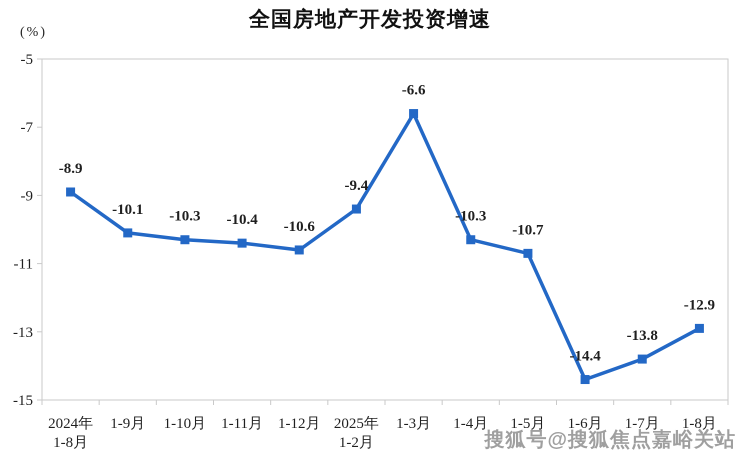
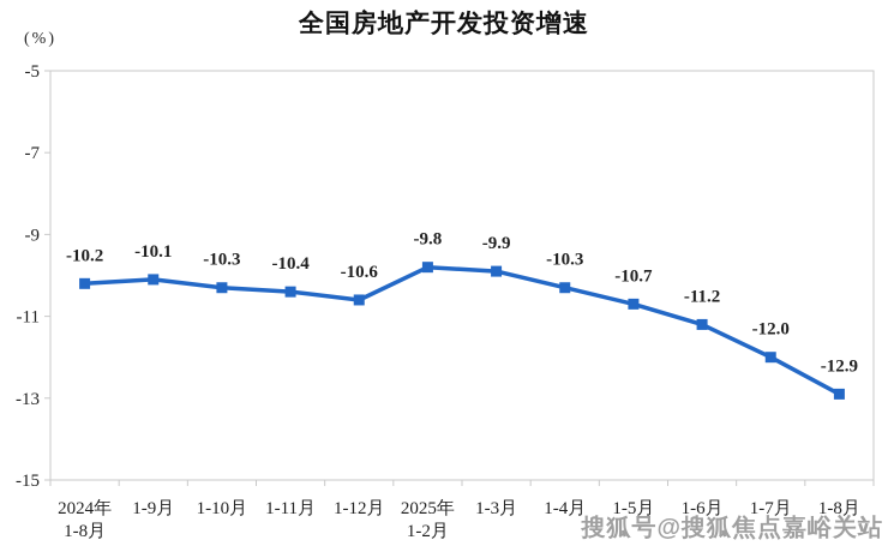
2024年 1-8月: -8.9 -> -10.2
2025年 1-2月: -9.4 -> -9.8
1-3月: -6.6 -> -9.9
1-6月: -14.4 -> -11.2
1-7月: -13.8 -> -12.0
